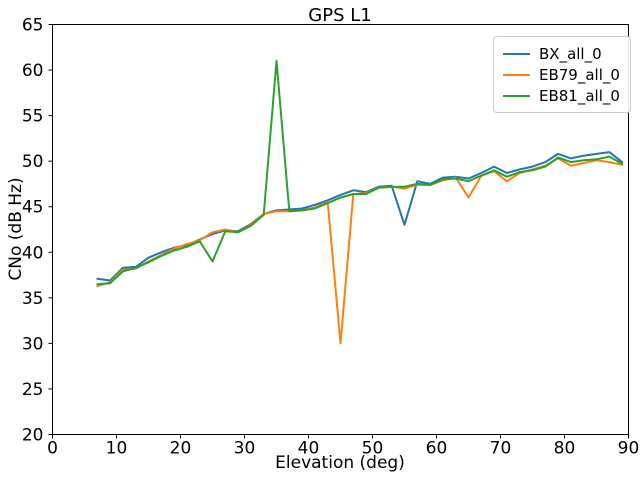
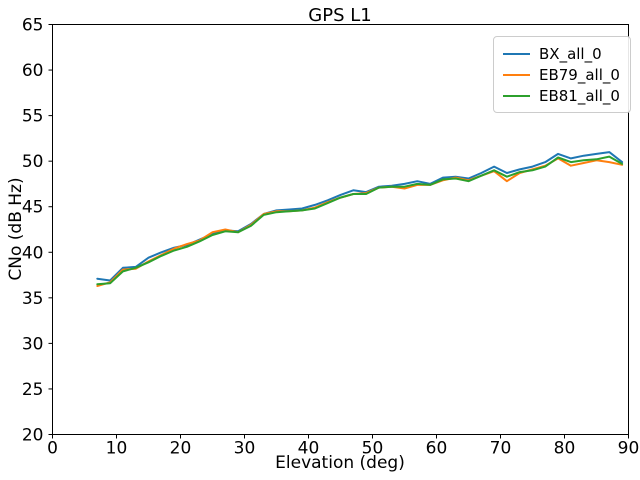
EB81_all_0/25: 39 -> 42
EB81_all_0/35: 61 -> 44
EB79_all_0/45: 30 -> 46
BX_all_0/55: 43 -> 48
EB79_all_0/65: 46 -> 48
